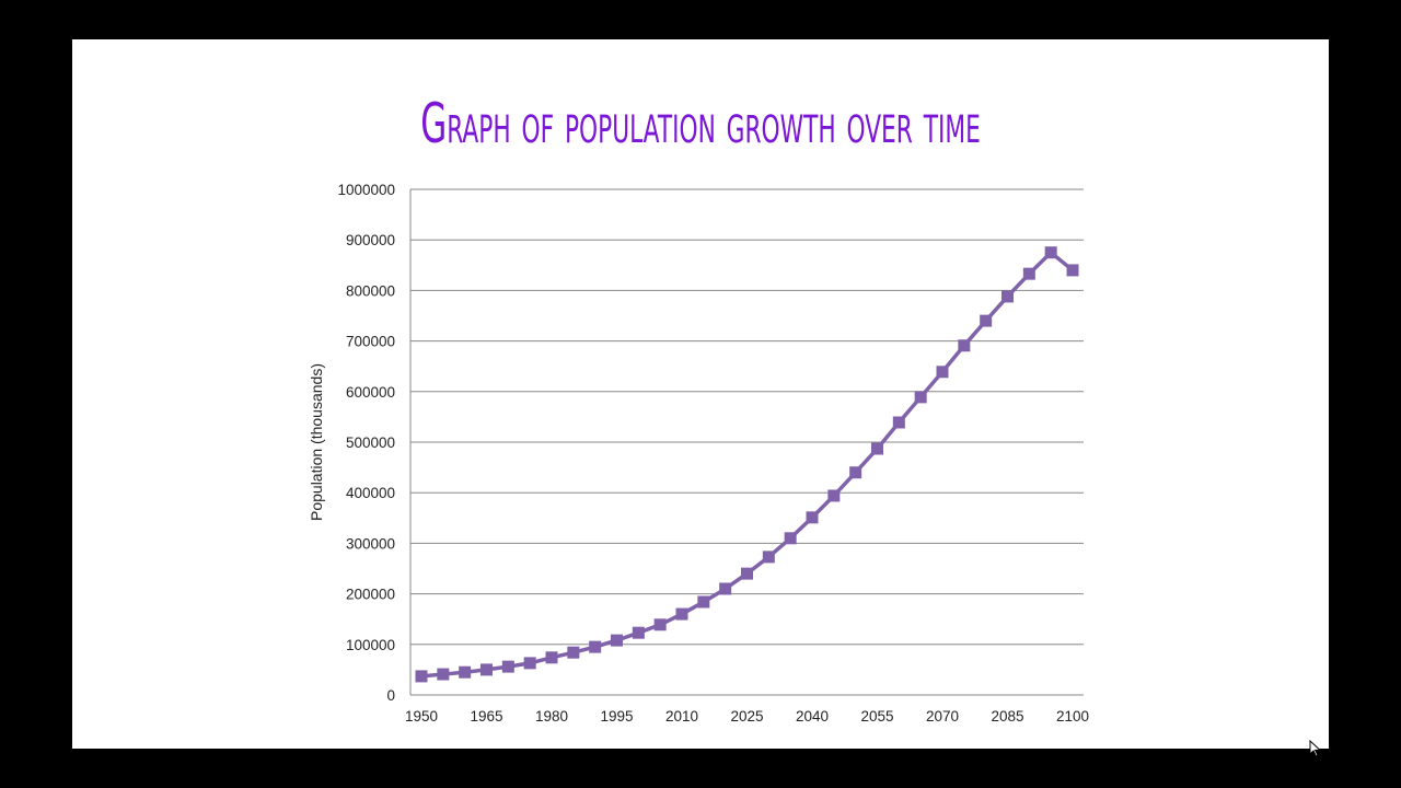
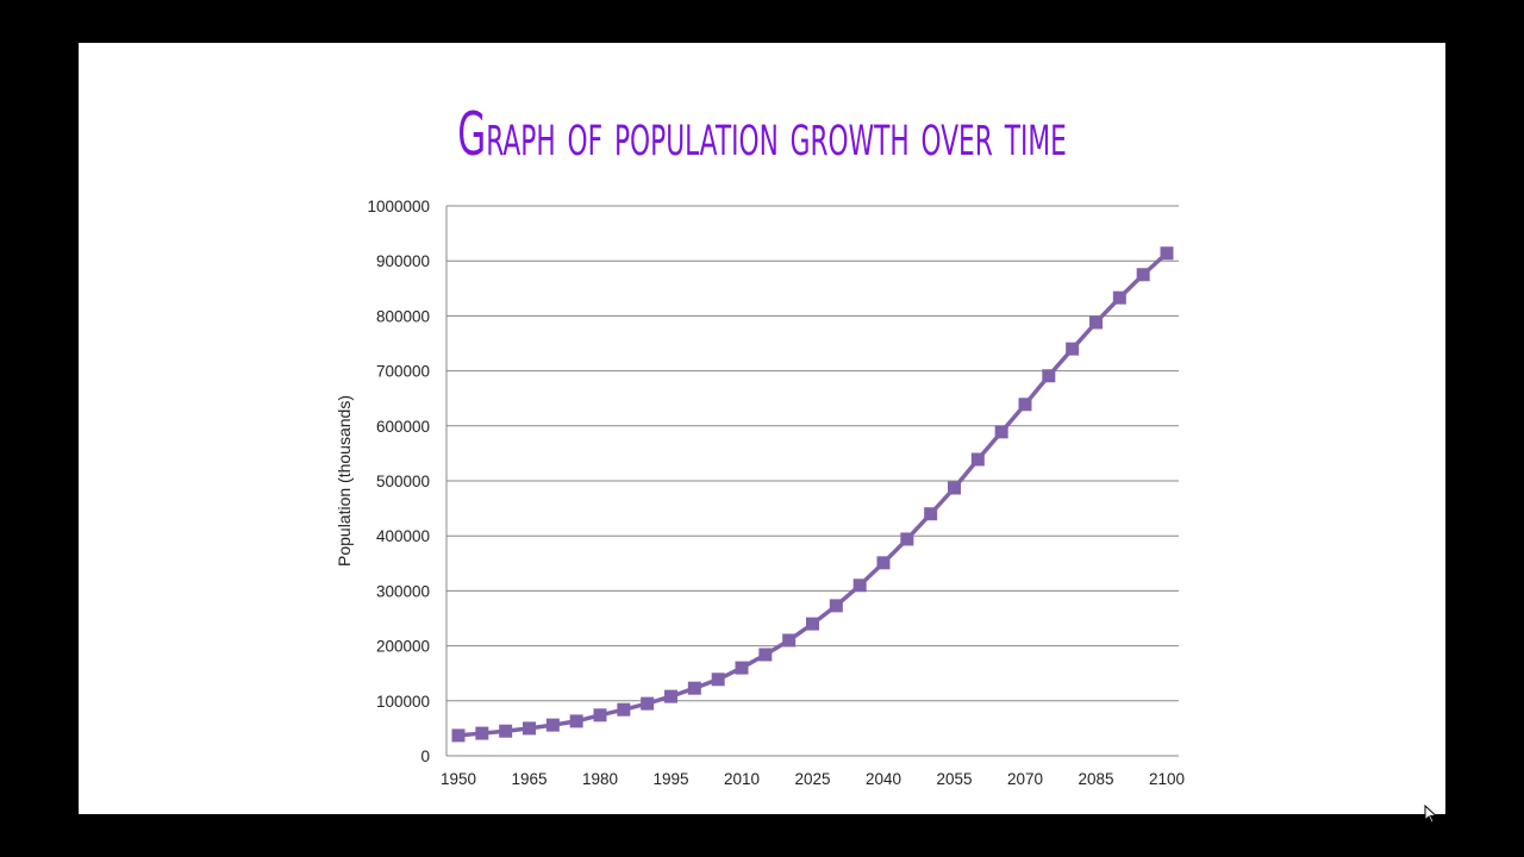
2100: 840000 -> 910000
